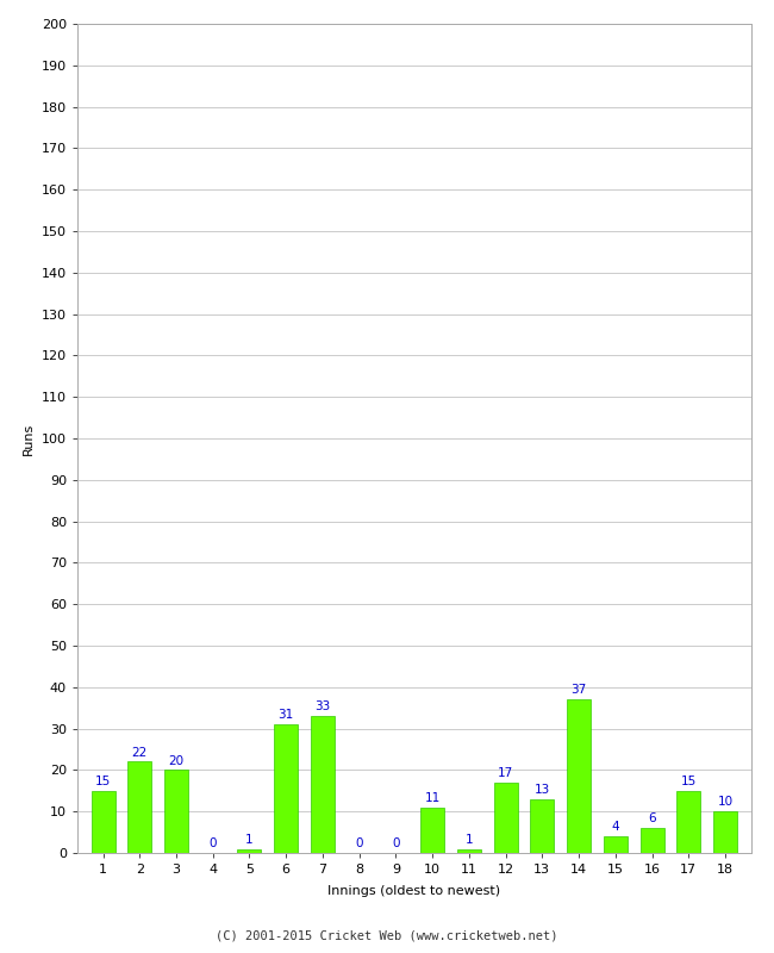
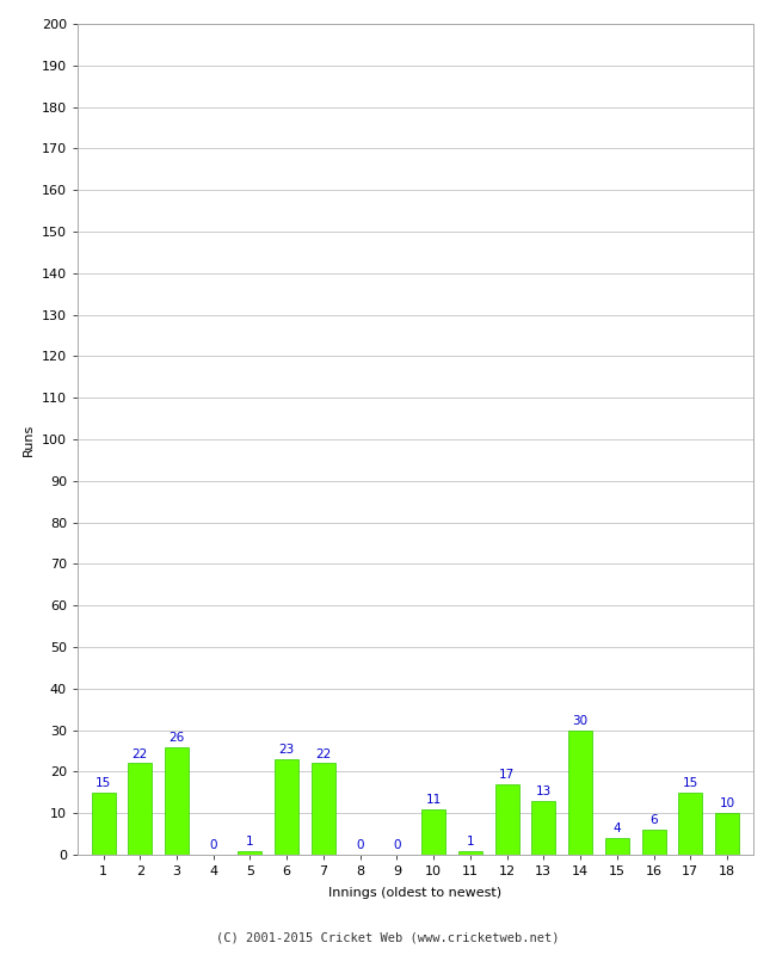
3: 20 -> 26
6: 31 -> 23
7: 33 -> 22
14: 37 -> 30
